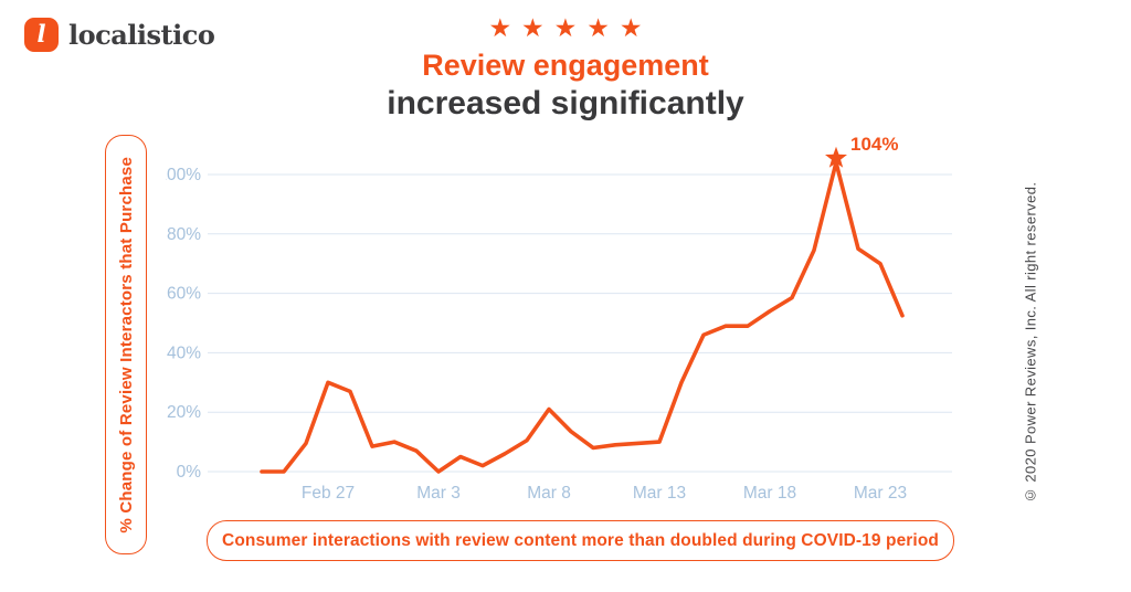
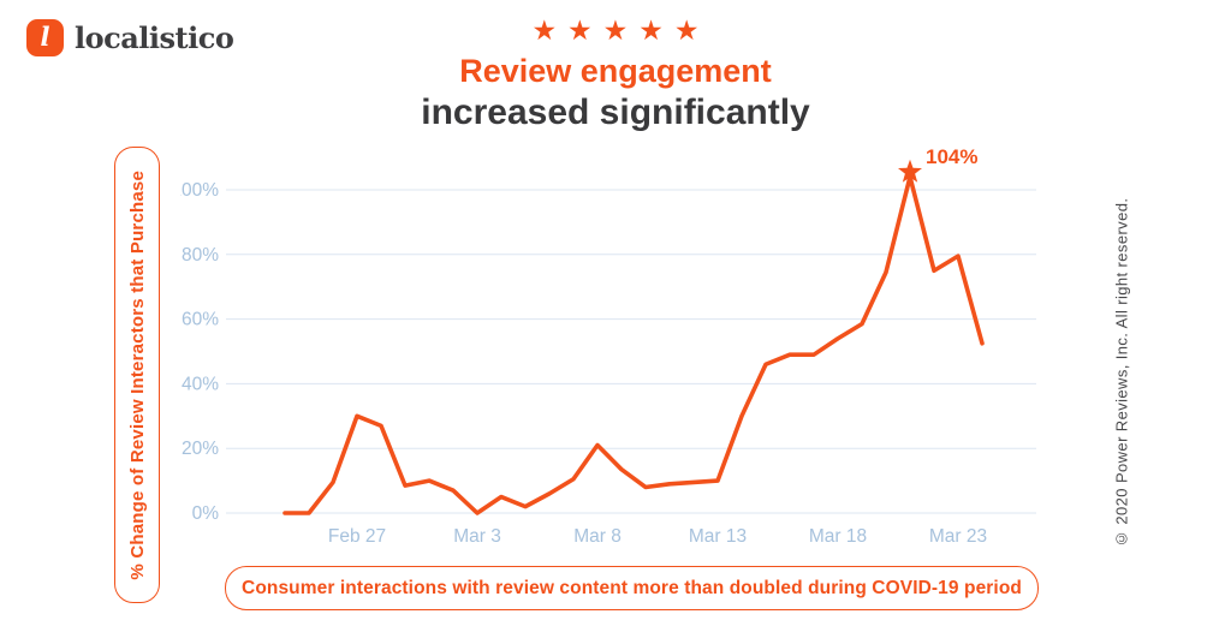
Mar 23: 70% -> 80%
